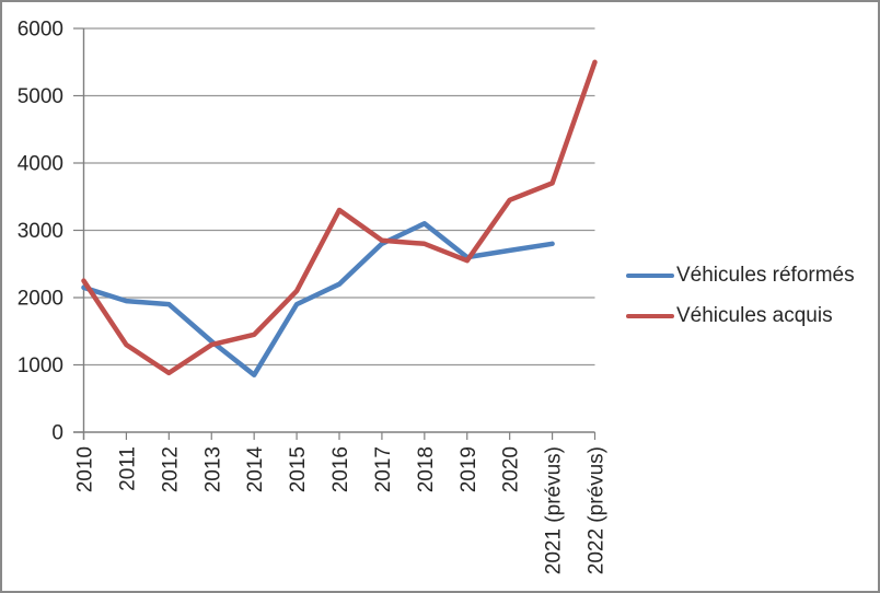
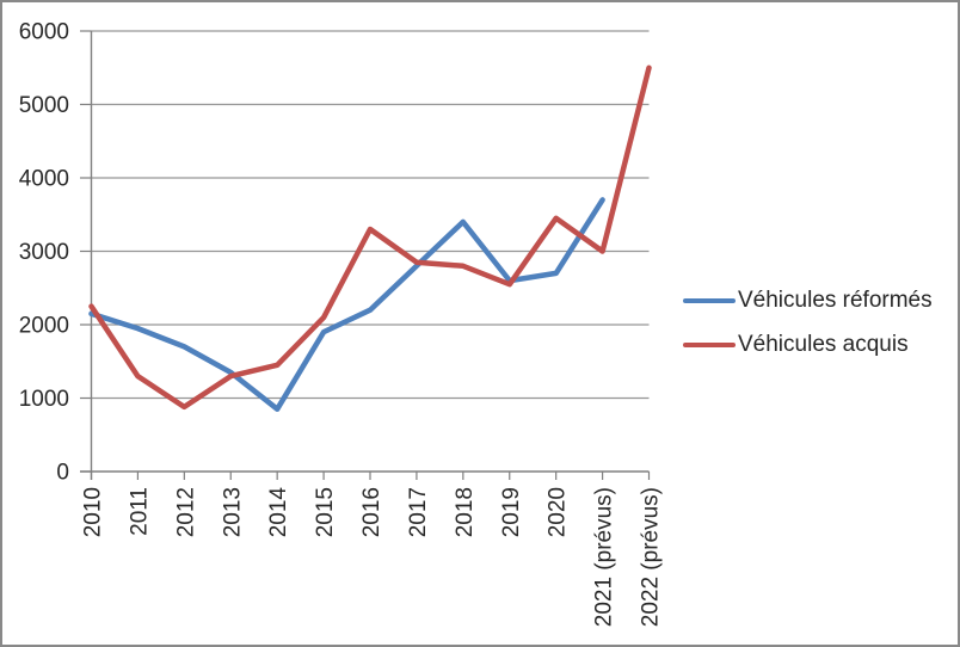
Véhicules réformés/2012: 1900 -> 1700
Véhicules réformés/2018: 3100 -> 3400
Véhicules réformés/2021 (prévus): 2800 -> 3700
Véhicules acquis/2021 (prévus): 3700 -> 3000
